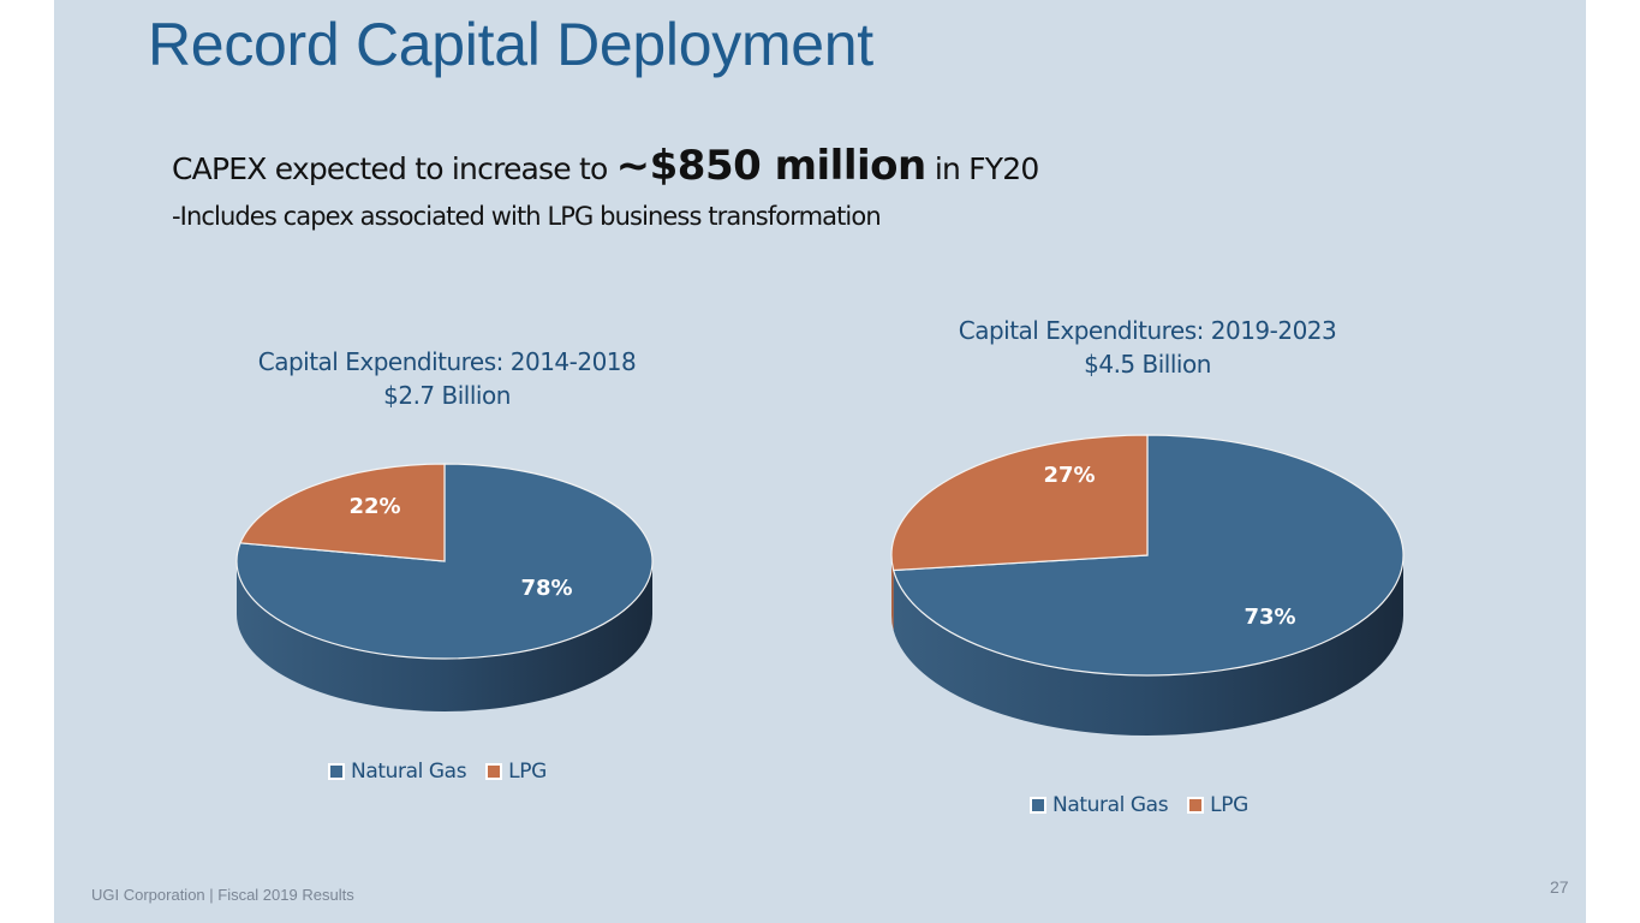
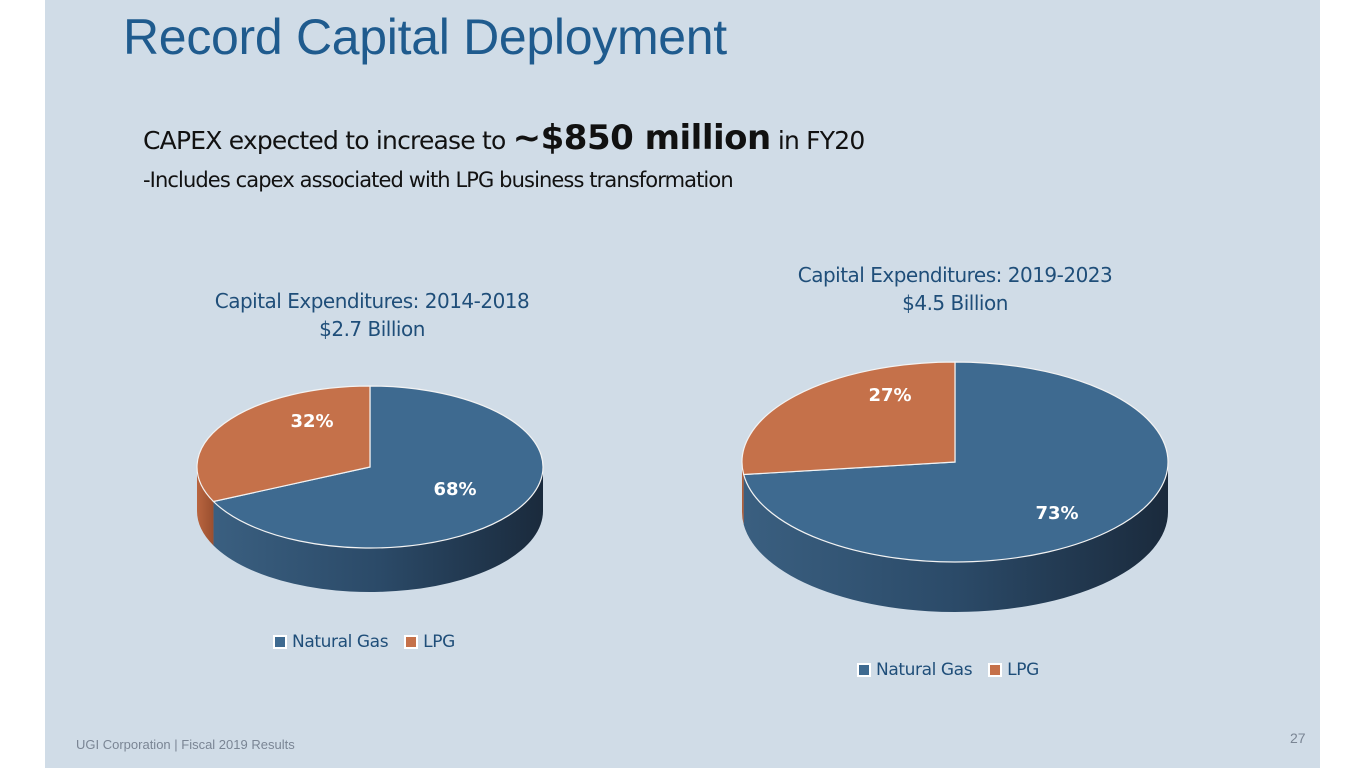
Capital Expenditures: 2014-2018/Natural Gas: 78% -> 68%
Capital Expenditures: 2014-2018/LPG: 22% -> 32%
